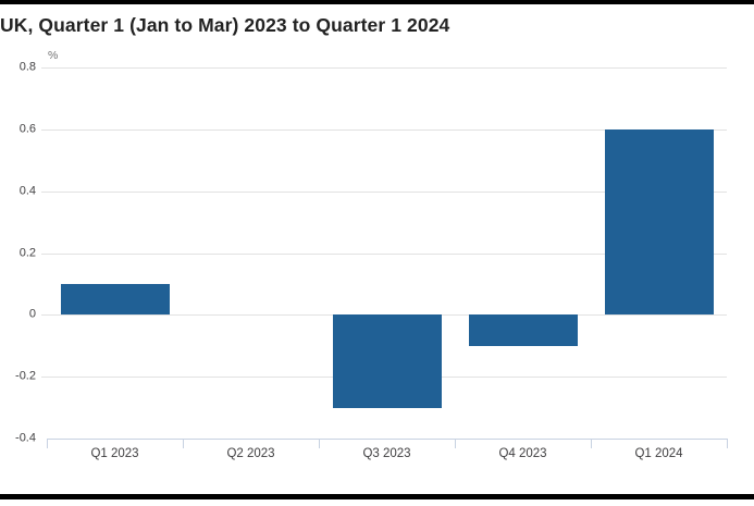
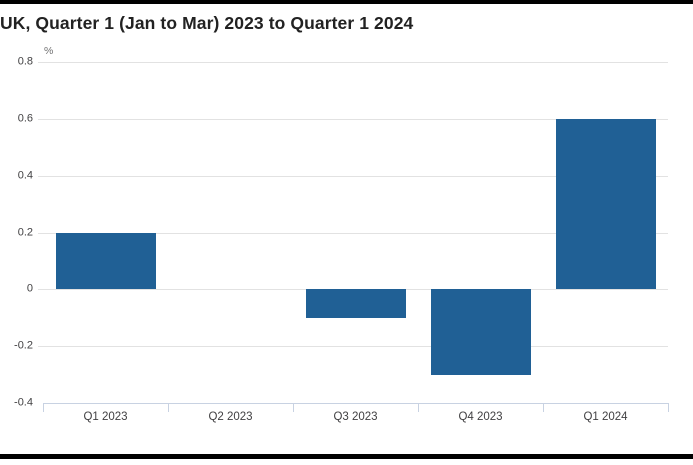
Q1 2023: 0.1 -> 0.2
Q3 2023: -0.3 -> -0.1
Q4 2023: -0.1 -> -0.3
